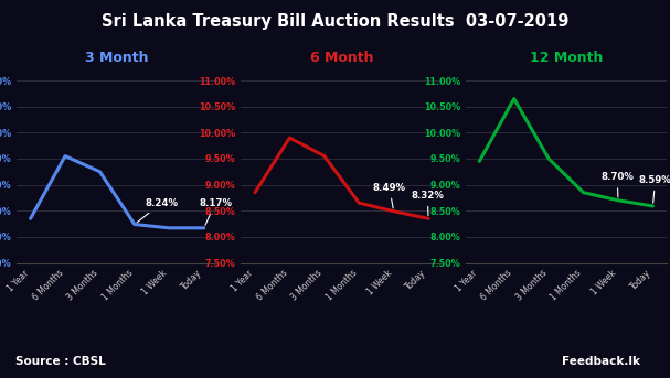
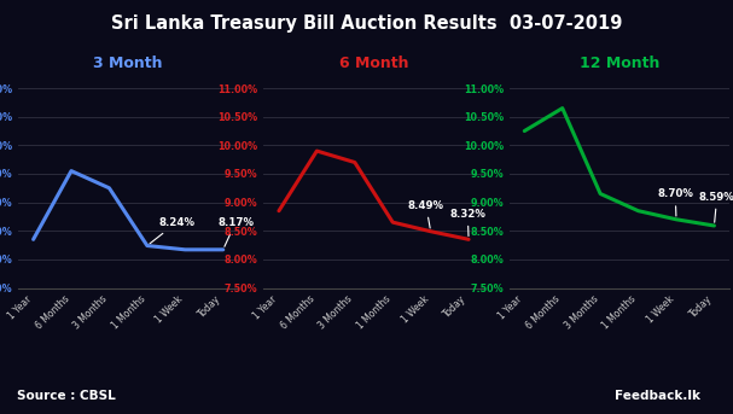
6 Month/3 Months: 9.55% -> 9.70%
12 Month/1 Year: 9.45% -> 10.25%
12 Month/3 Months: 9.50% -> 9.15%
